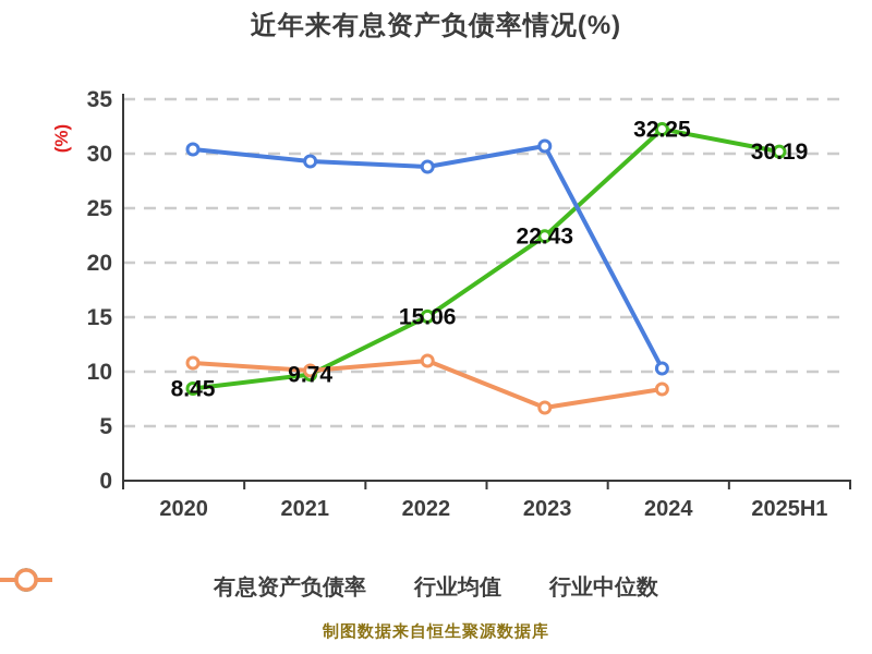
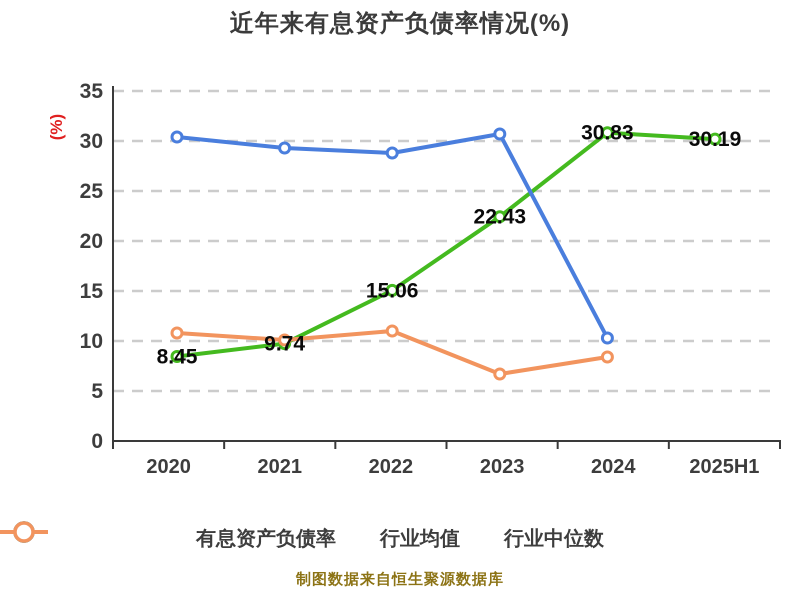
有息资产负债率/2024: 32.25 -> 30.83
